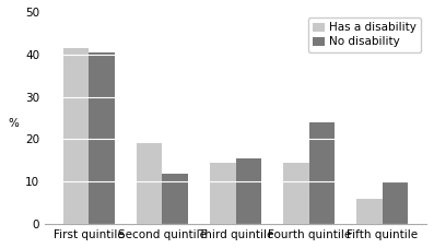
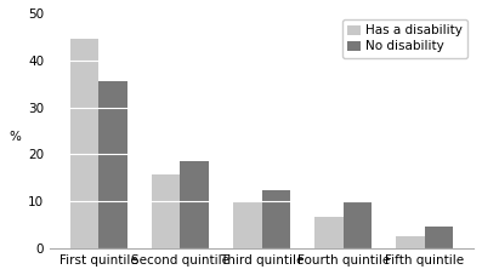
Has a disability/First quintile: 41.5 -> 44.5
No disability/First quintile: 40.5 -> 35.5
Has a disability/Second quintile: 19.0 -> 15.8
No disability/Second quintile: 12.0 -> 18.5
Has a disability/Third quintile: 14.5 -> 10.0
No disability/Third quintile: 15.5 -> 12.5
Has a disability/Fourth quintile: 14.5 -> 6.8
No disability/Fourth quintile: 24.0 -> 10.0
Has a disability/Fifth quintile: 6.0 -> 2.5
No disability/Fifth quintile: 10.0 -> 4.8
